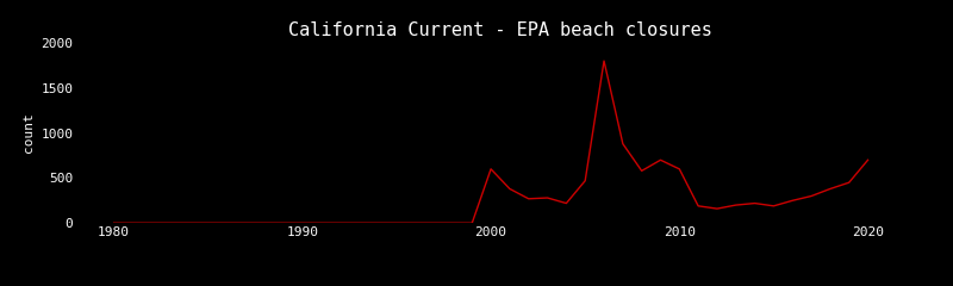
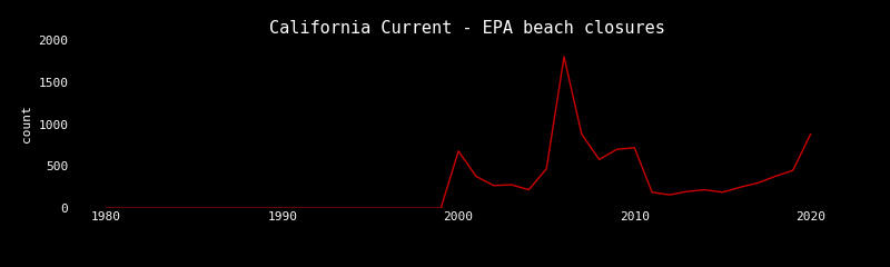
2000: 600 -> 680
2010: 600 -> 720
2020: 700 -> 880
